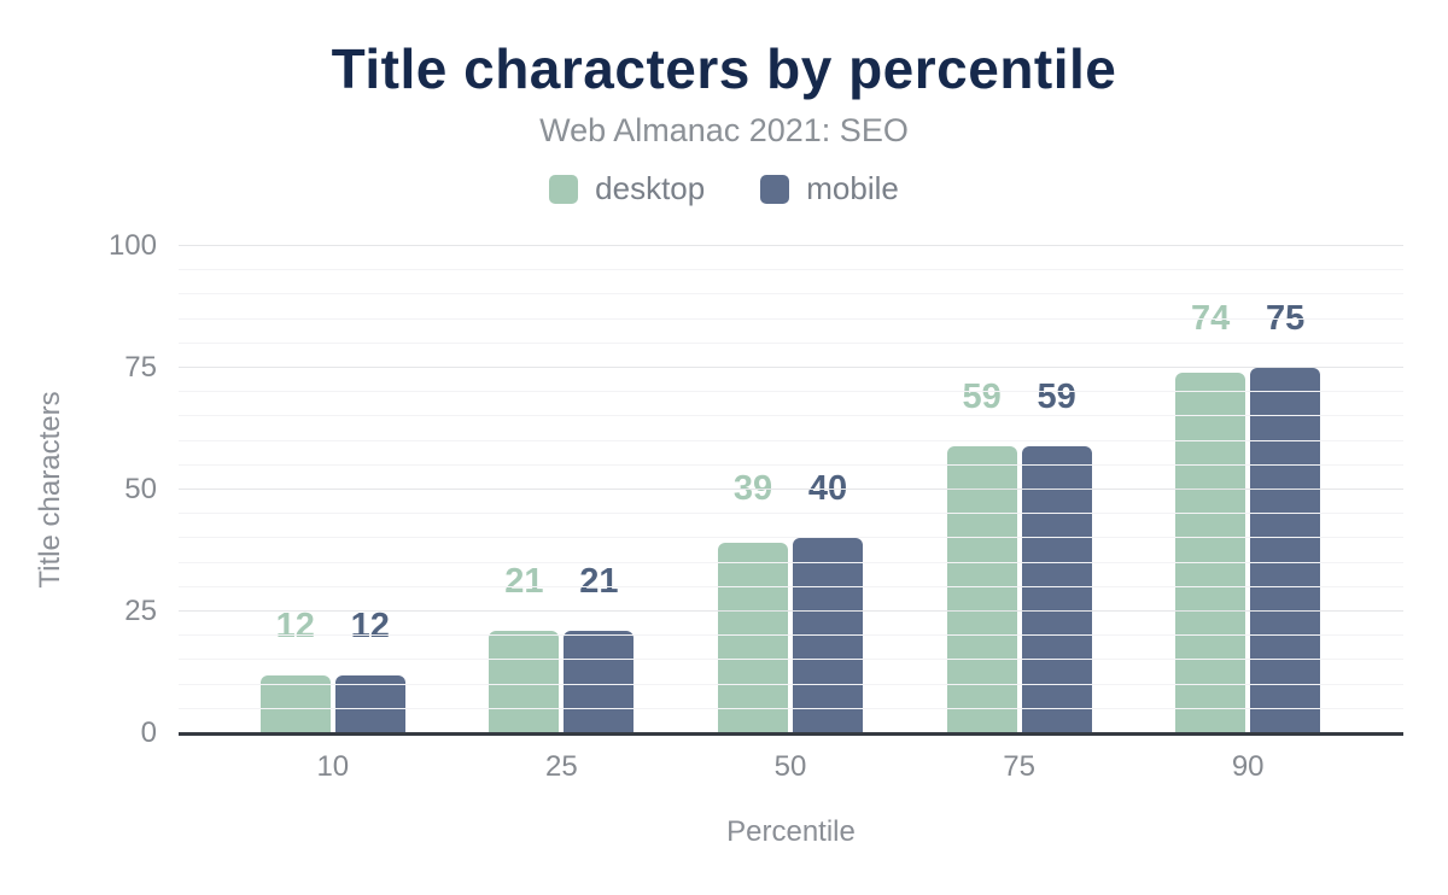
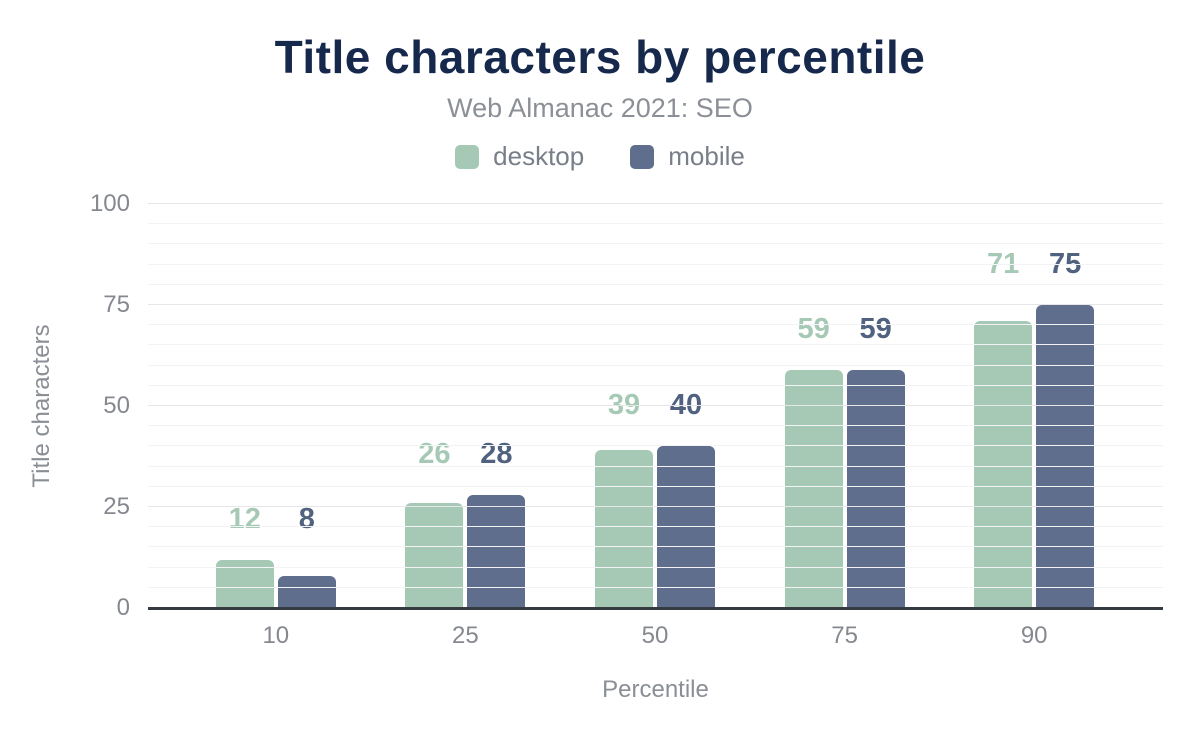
mobile/10: 12 -> 8
desktop/25: 21 -> 26
mobile/25: 21 -> 28
desktop/90: 74 -> 71
